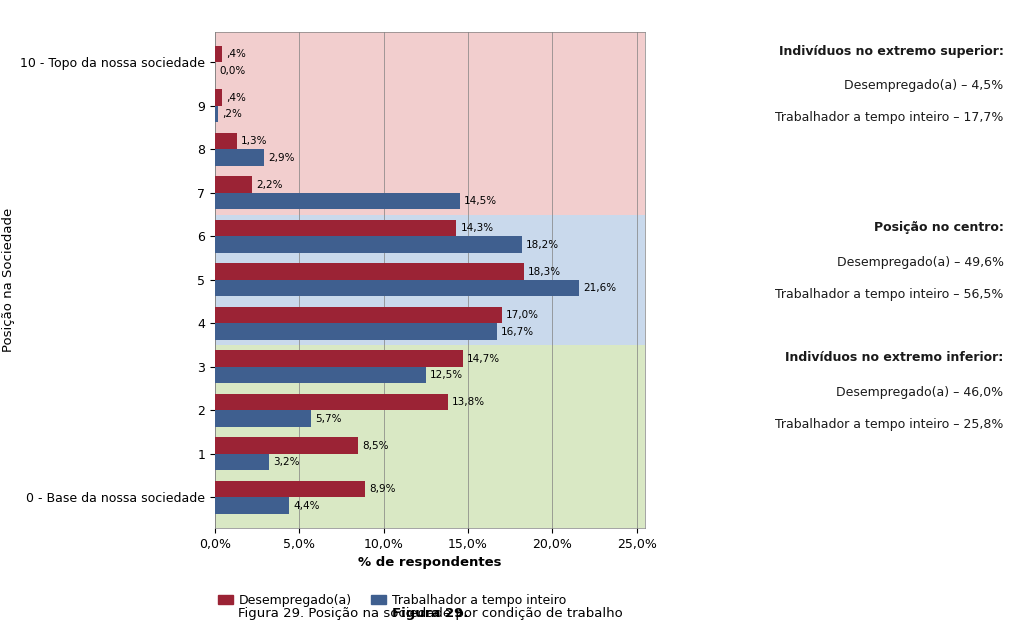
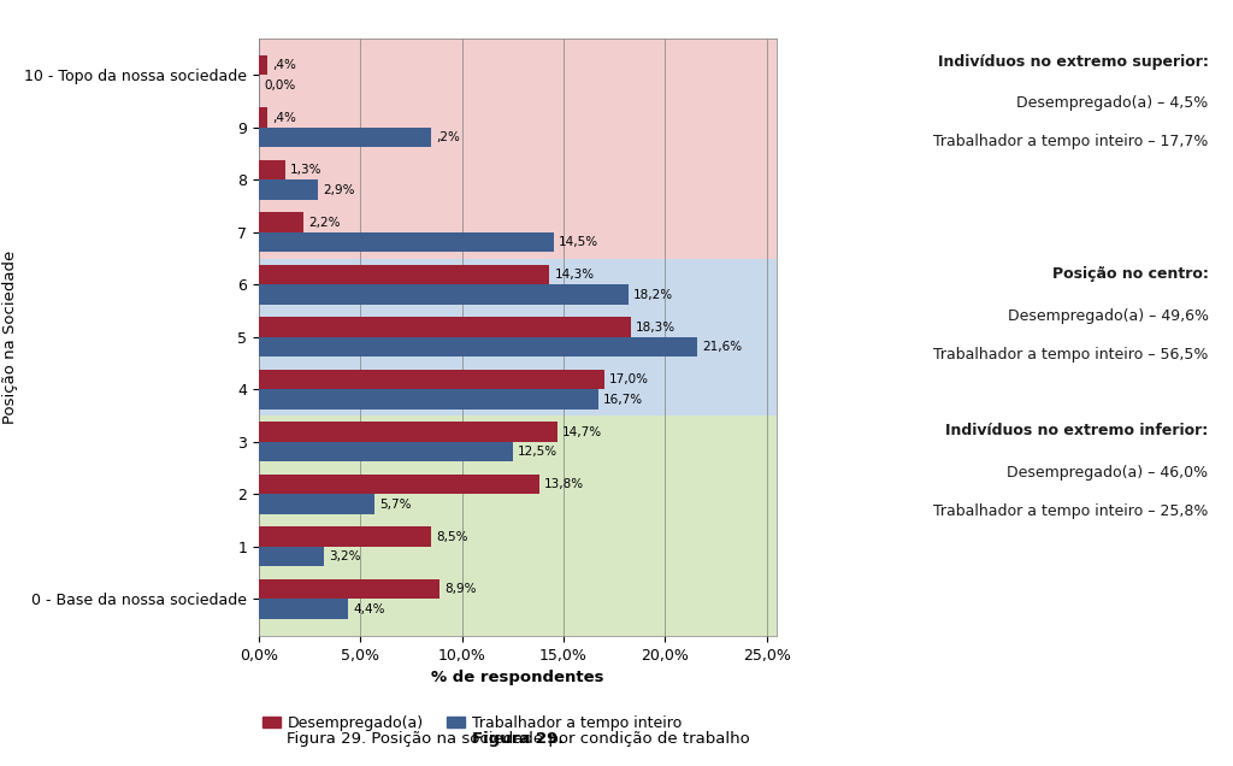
Trabalhador a tempo inteiro/9: 0,2% -> 8,5%
